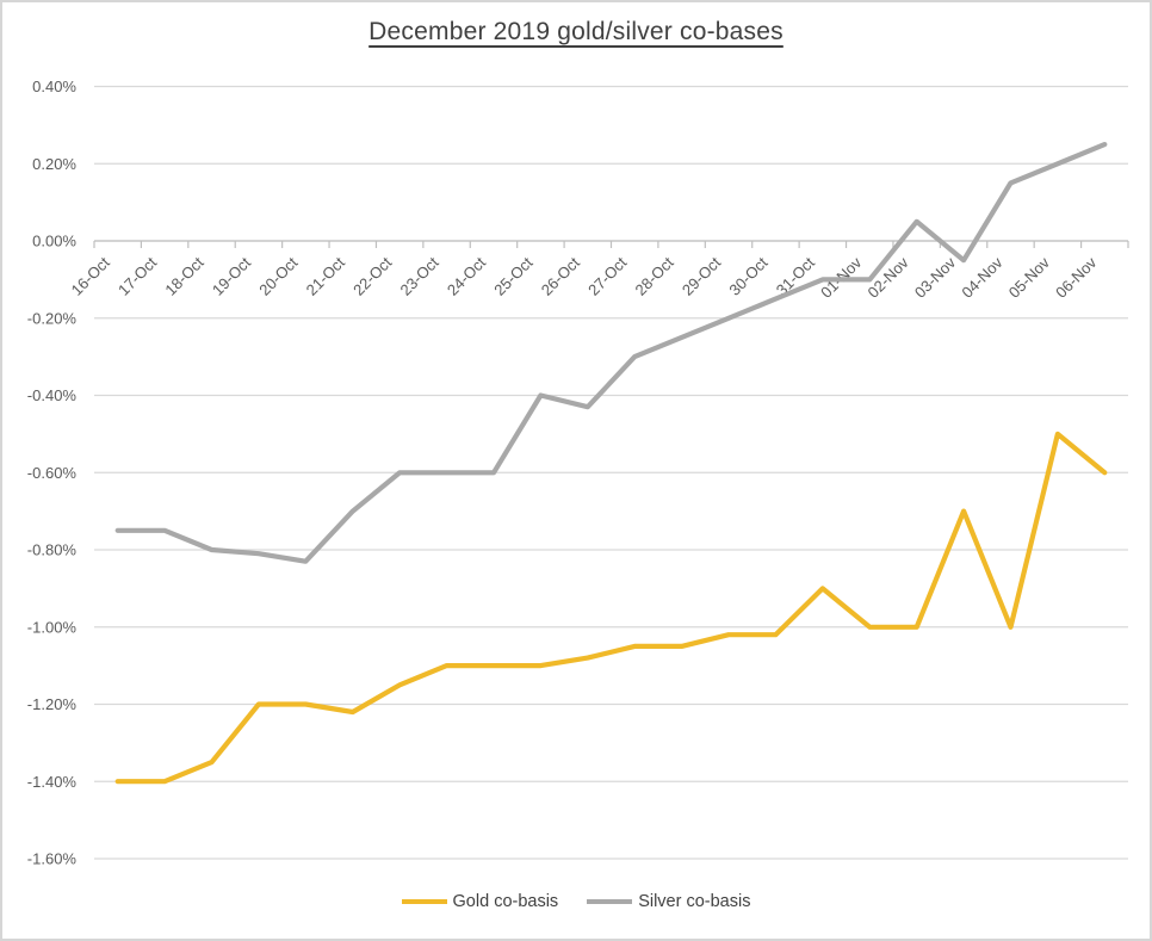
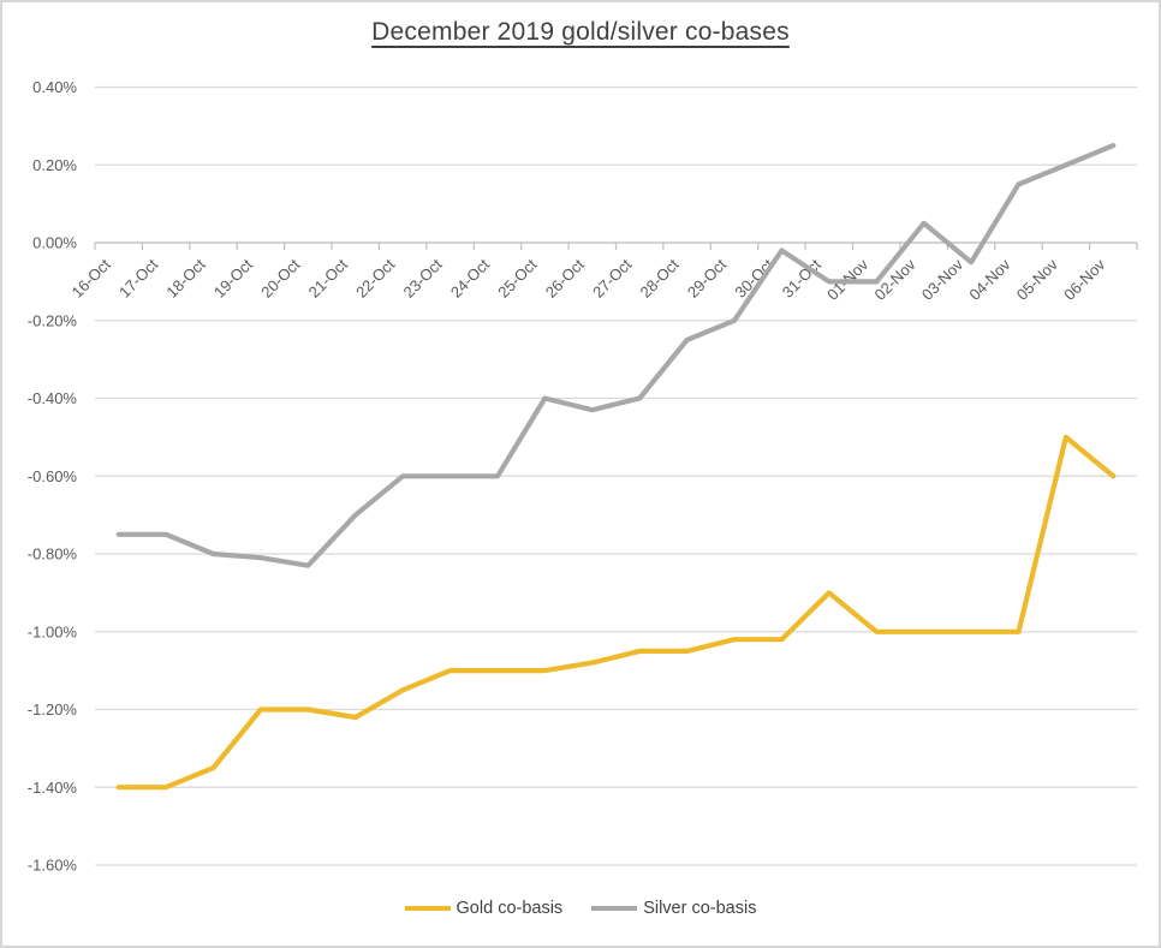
Silver co-basis/27-Oct: -0.30% -> -0.40%
Silver co-basis/30-Oct: -0.15% -> -0.02%
Gold co-basis/03-Nov: -0.70% -> -1.00%
